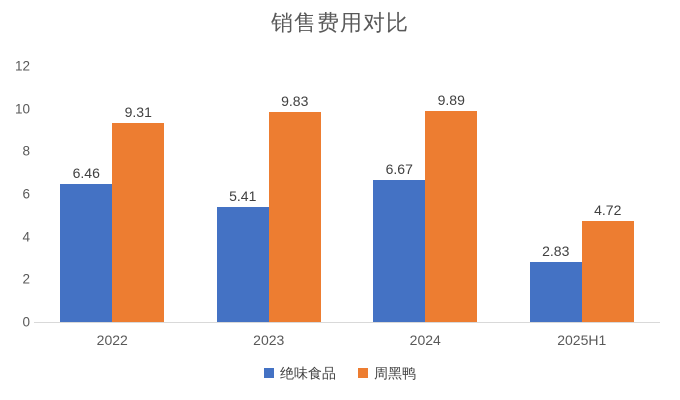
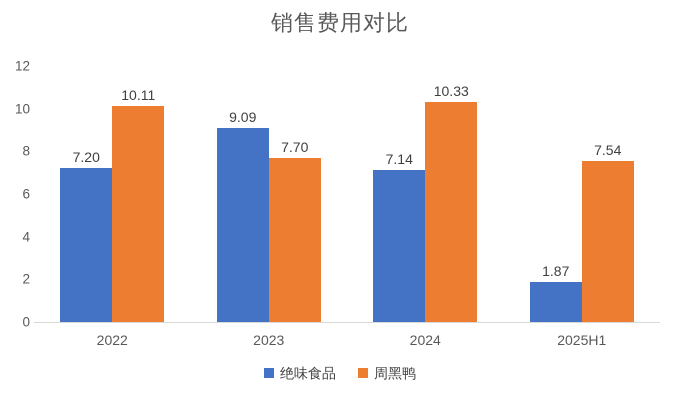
绝味食品/2022: 6.46 -> 7.20
周黑鸭/2022: 9.31 -> 10.11
绝味食品/2023: 5.41 -> 9.09
周黑鸭/2023: 9.83 -> 7.70
绝味食品/2024: 6.67 -> 7.14
周黑鸭/2024: 9.89 -> 10.33
绝味食品/2025H1: 2.83 -> 1.87
周黑鸭/2025H1: 4.72 -> 7.54
